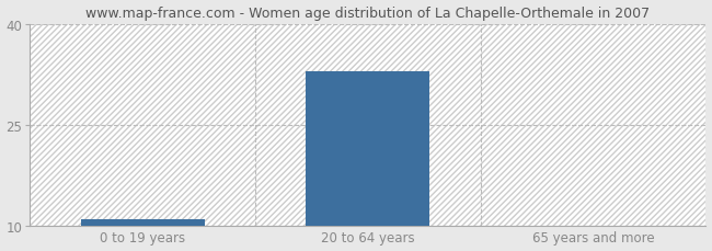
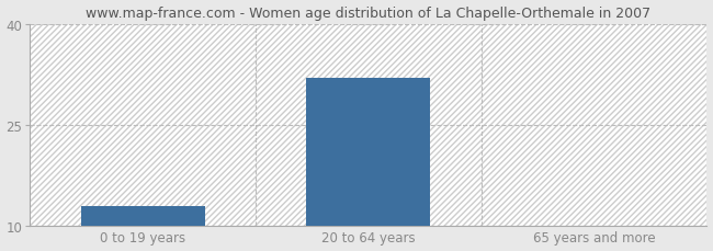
0 to 19 years: 11 -> 13
20 to 64 years: 33 -> 32
